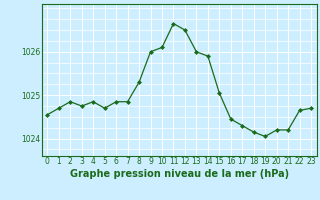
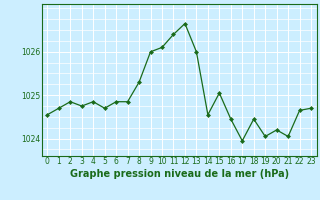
11: 1026.65 -> 1026.40
12: 1026.50 -> 1026.65
14: 1025.90 -> 1024.55
17: 1024.30 -> 1023.95
18: 1024.15 -> 1024.45
21: 1024.20 -> 1024.05
